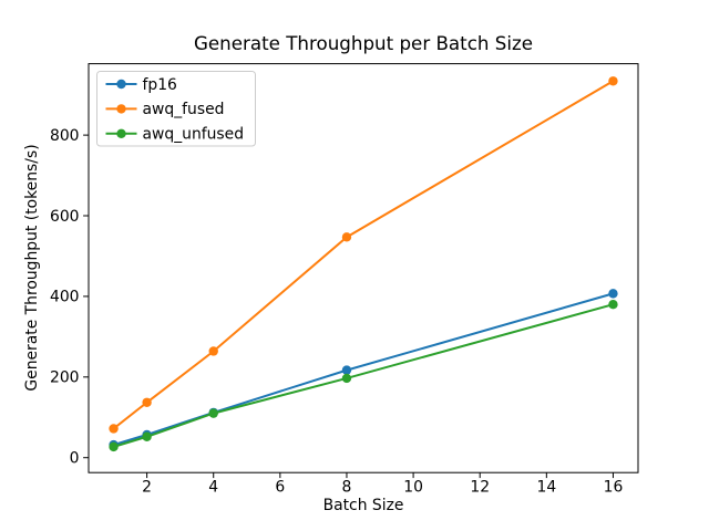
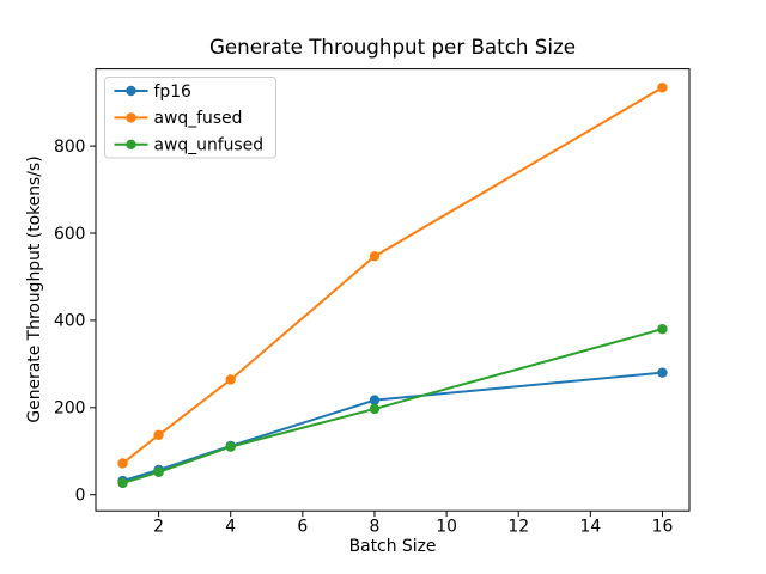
fp16/16: 410 -> 280
